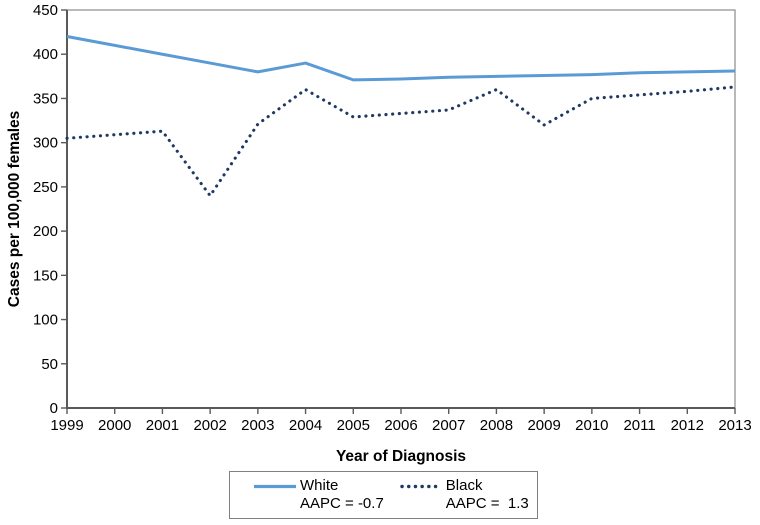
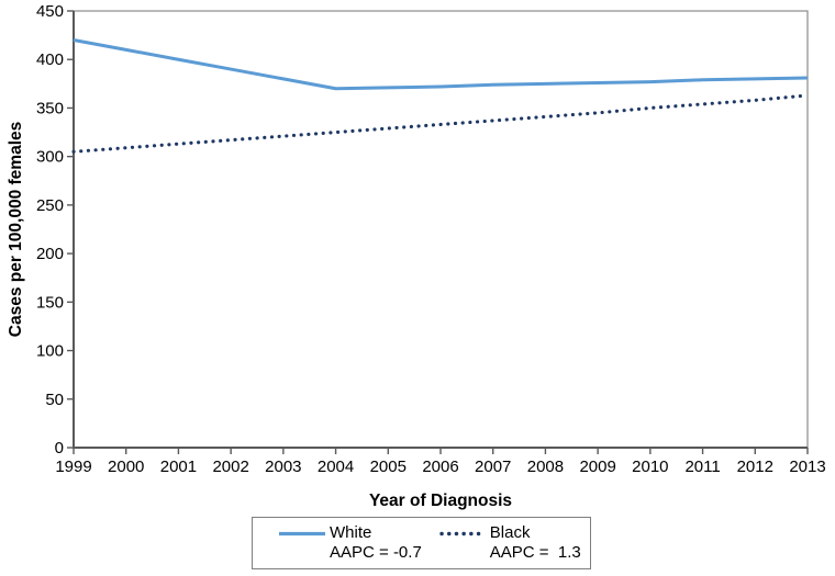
Black/2002: 240 -> 320
White/2004: 390 -> 370
Black/2004: 360 -> 320
Black/2008: 360 -> 340
Black/2009: 320 -> 340
